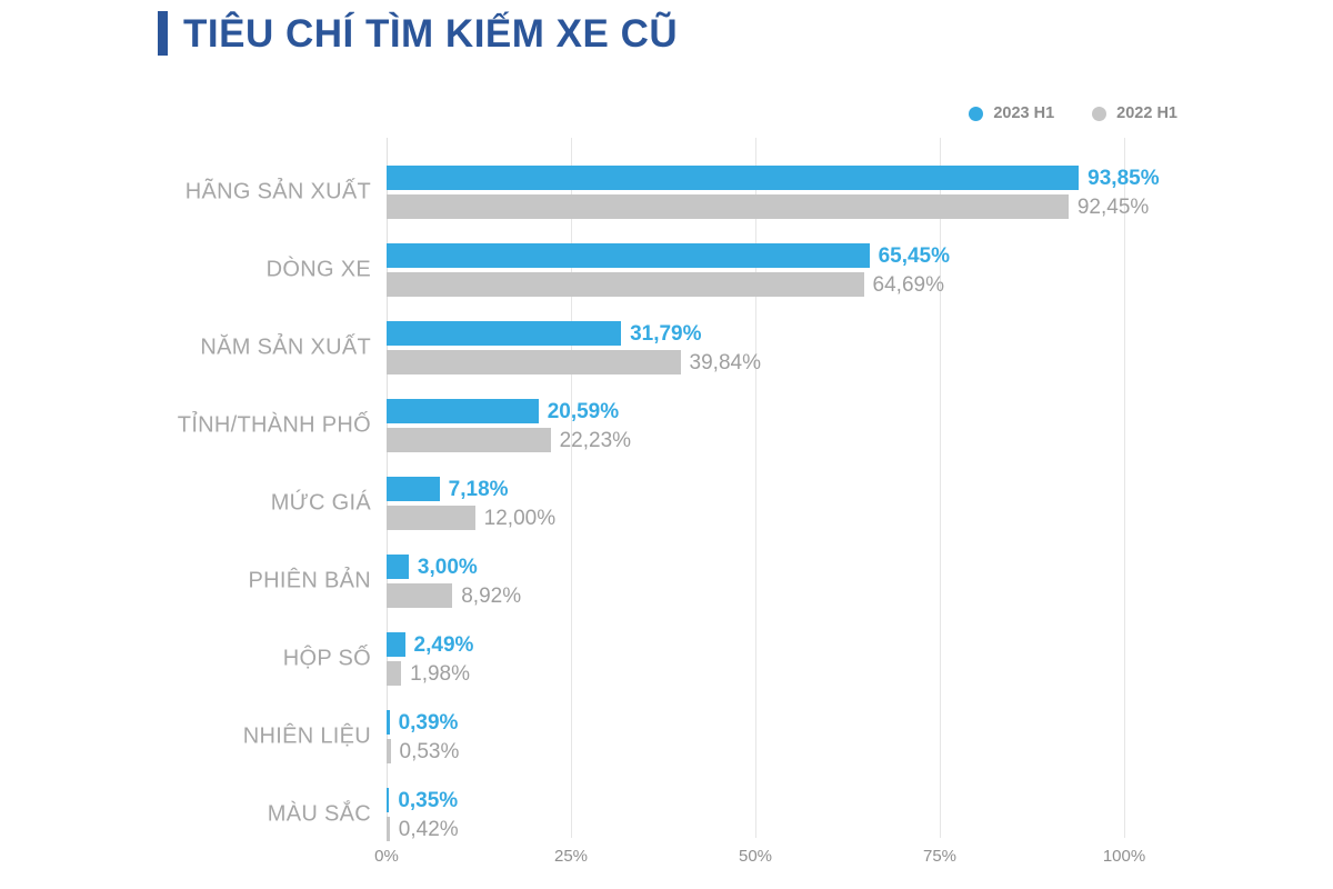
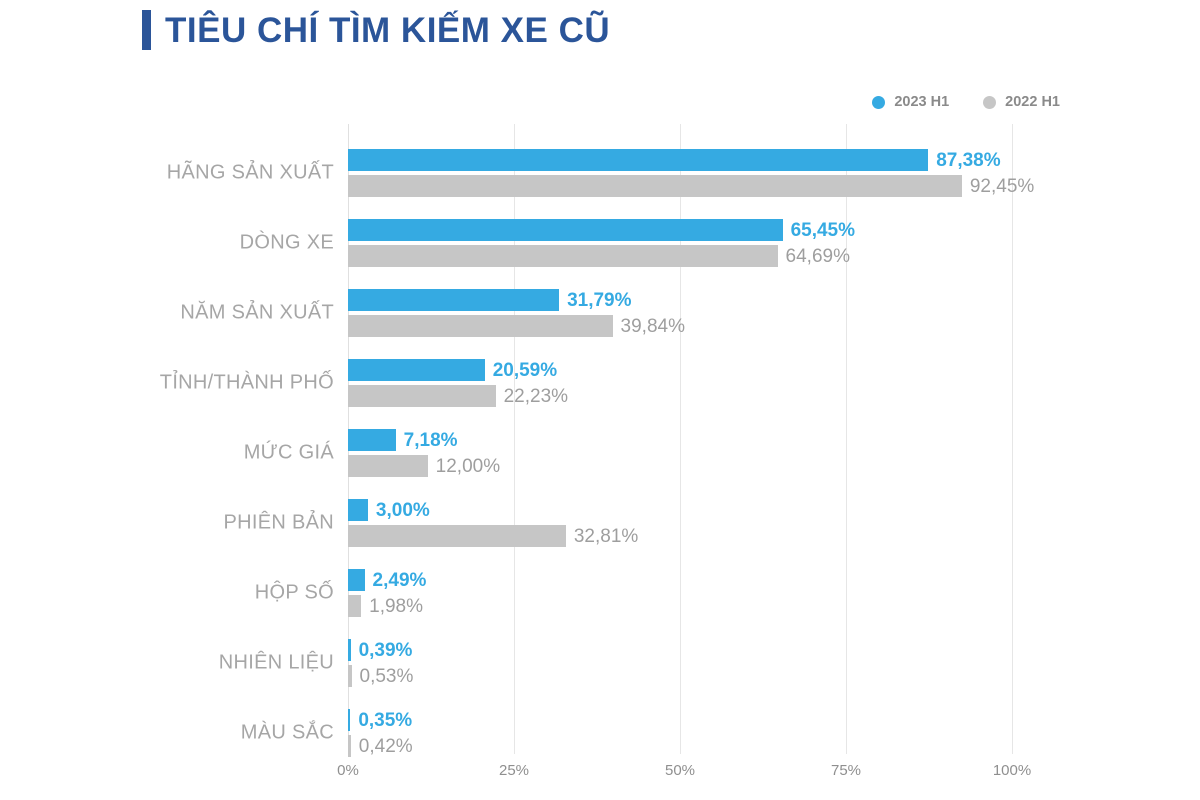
2023 H1/HÃNG SẢN XUẤT: 93,85% -> 87,38%
2022 H1/PHIÊN BẢN: 8,92% -> 32,81%
